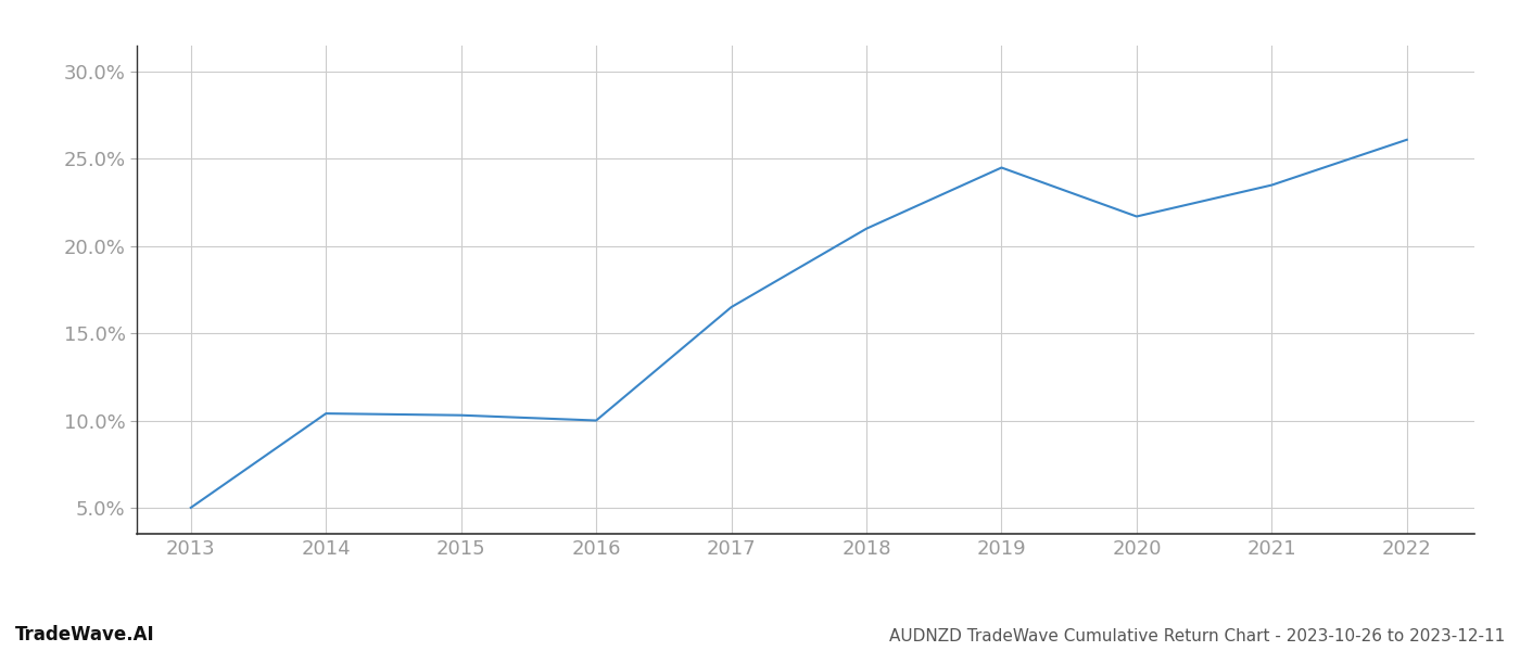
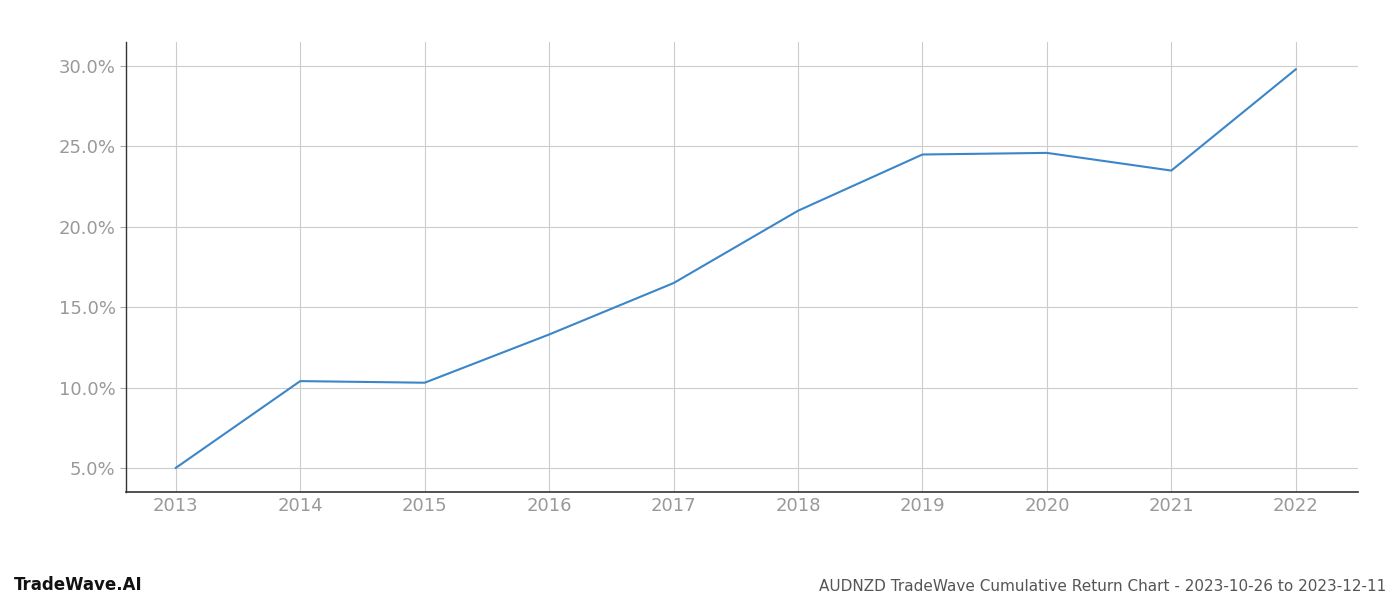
2016: 10.0% -> 13.3%
2020: 21.7% -> 24.6%
2022: 26.1% -> 29.8%
